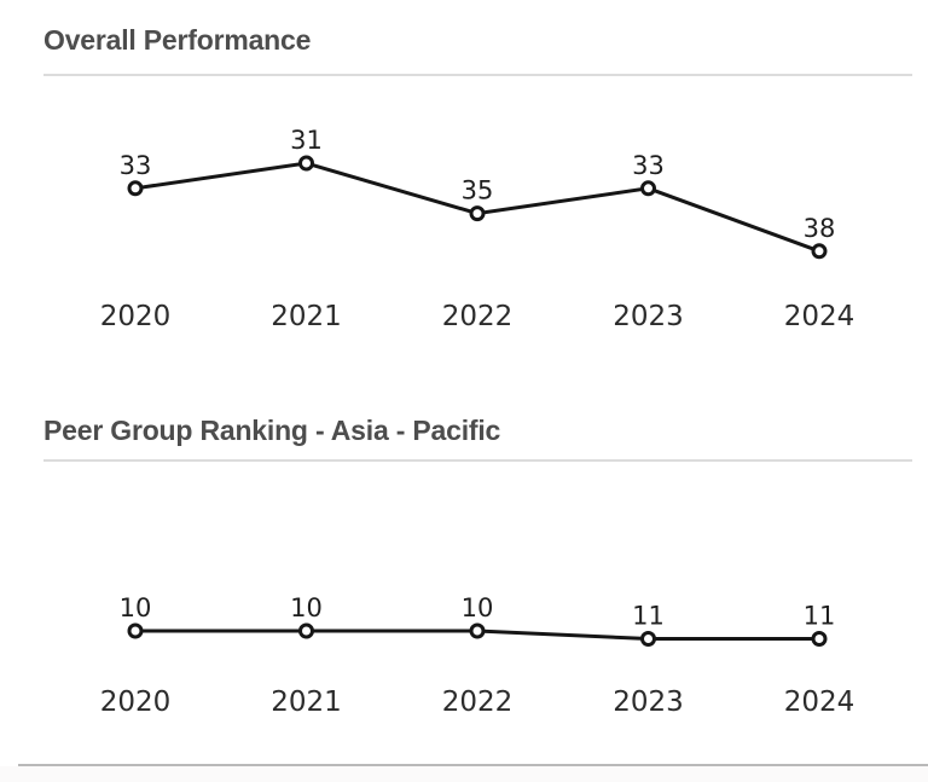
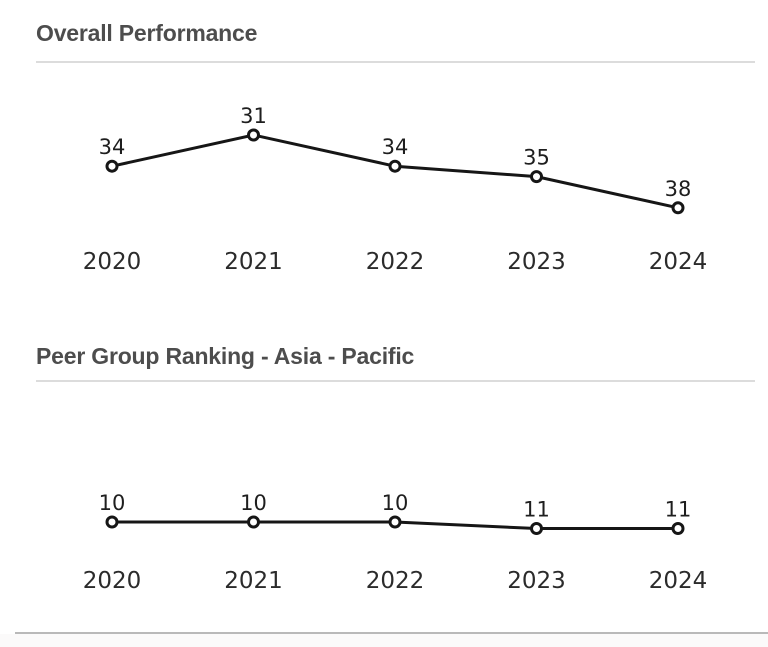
Overall Performance/2020: 33 -> 34
Overall Performance/2022: 35 -> 34
Overall Performance/2023: 33 -> 35
